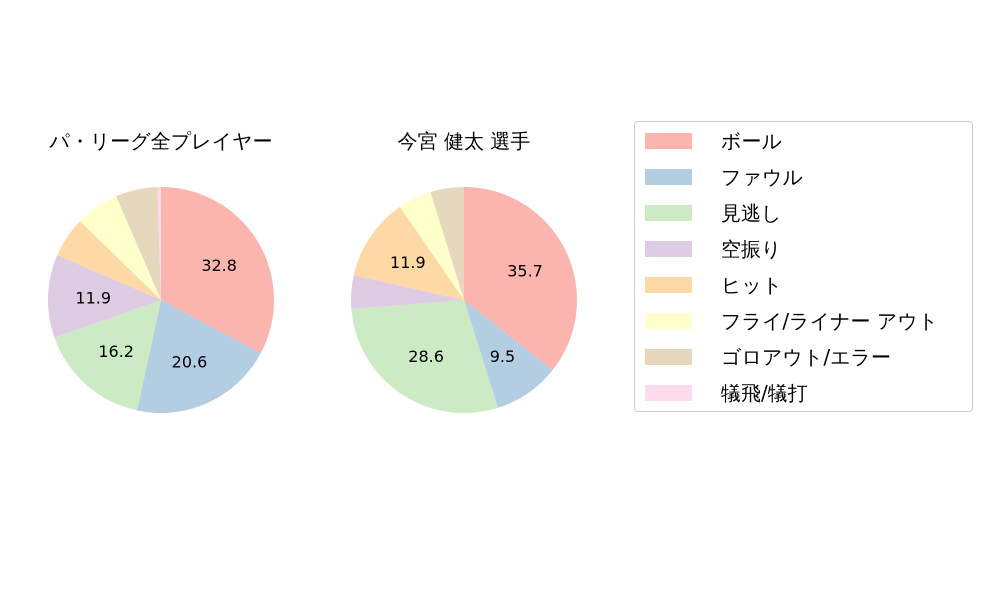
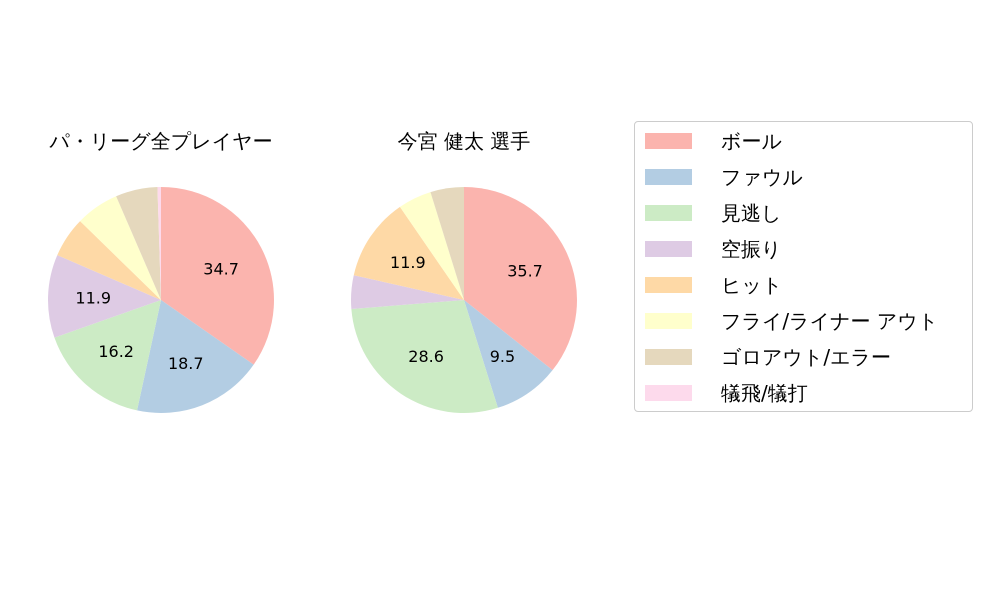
パ・リーグ全プレイヤー/ボール: 32.8 -> 34.7
パ・リーグ全プレイヤー/ファウル: 20.6 -> 18.7
